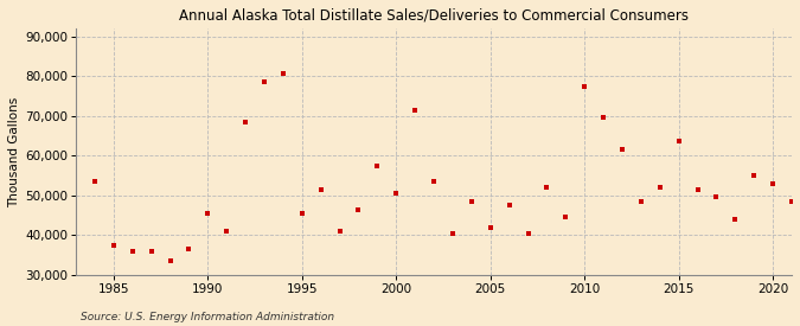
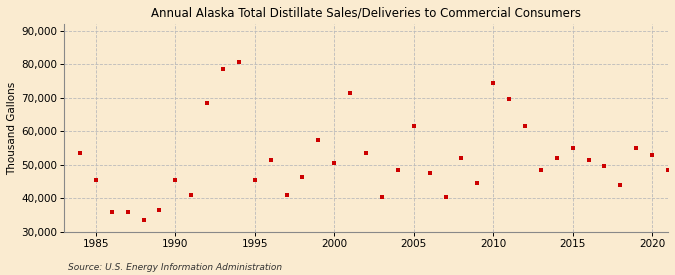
1985: 37,500 -> 45,500
2005: 42,000 -> 61,500
2010: 77,500 -> 74,500
2015: 63,500 -> 55,000
